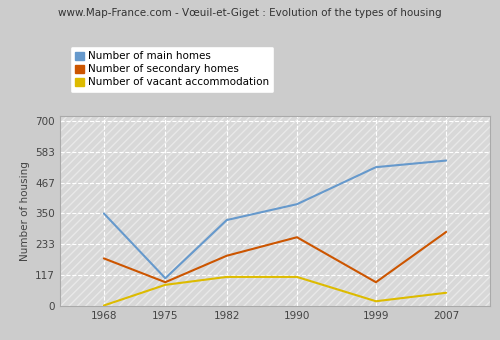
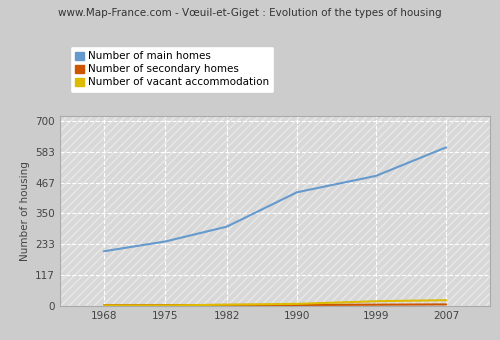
Number of main homes/1968: 350 -> 207
Number of secondary homes/1968: 180 -> 3
Number of main homes/1975: 105 -> 244
Number of secondary homes/1975: 90 -> 3
Number of vacant accommodation/1975: 80 -> 2
Number of main homes/1982: 325 -> 300
Number of secondary homes/1982: 190 -> 4
Number of vacant accommodation/1982: 110 -> 5
Number of main homes/1990: 385 -> 430
Number of secondary homes/1990: 260 -> 4
Number of vacant accommodation/1990: 110 -> 8
Number of main homes/1999: 525 -> 492
Number of secondary homes/1999: 90 -> 5
Number of main homes/2007: 550 -> 600
Number of secondary homes/2007: 280 -> 6
Number of vacant accommodation/2007: 50 -> 22
